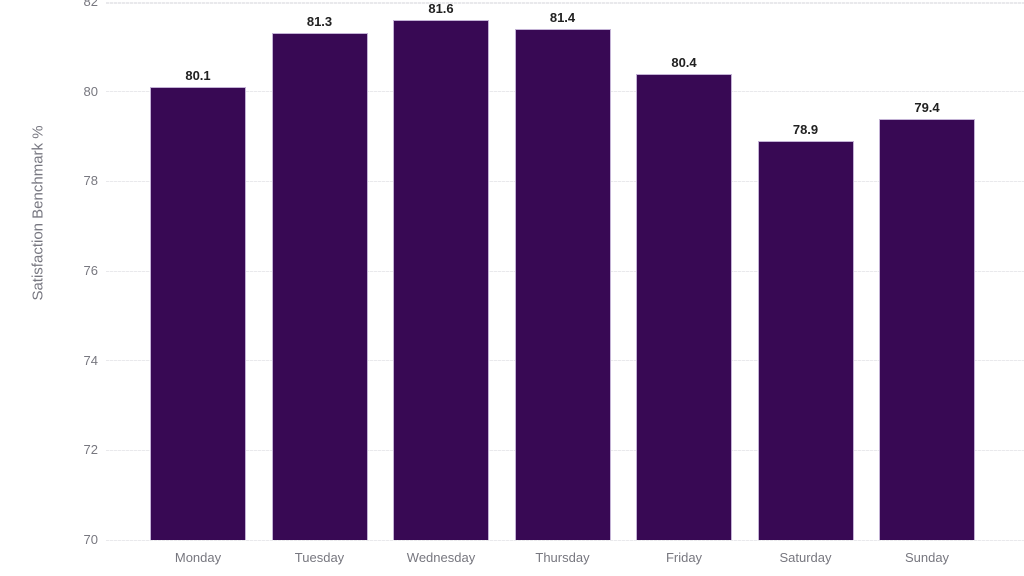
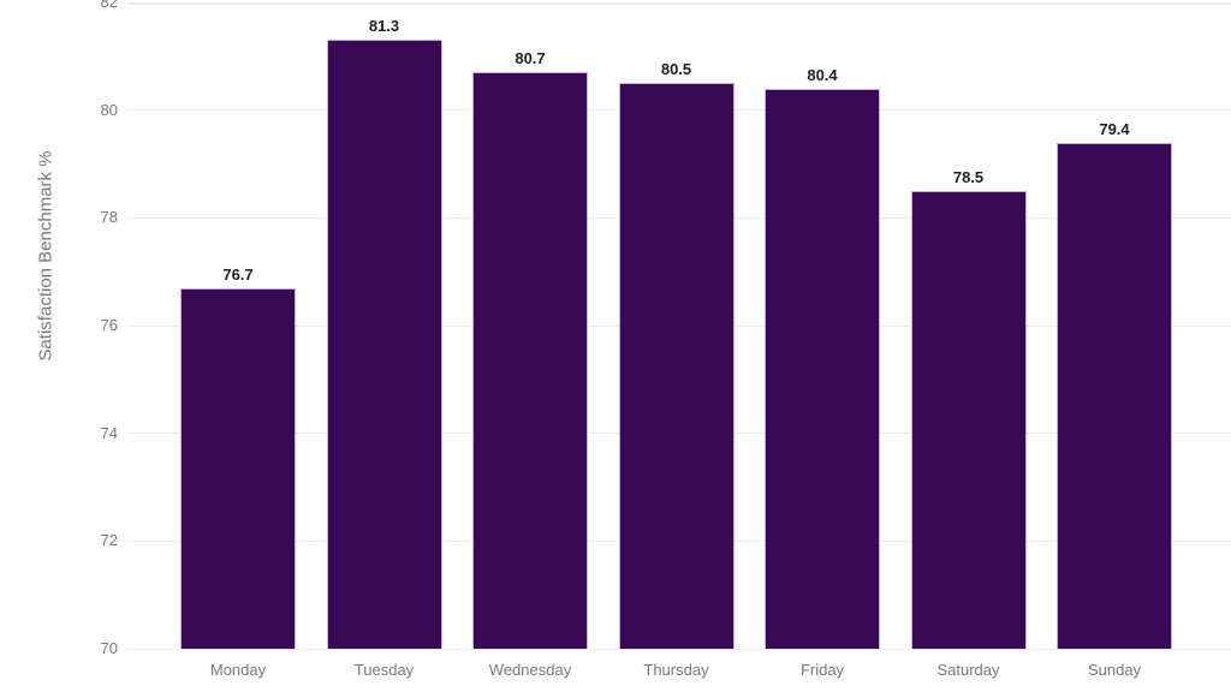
Monday: 80.1 -> 76.7
Wednesday: 81.6 -> 80.7
Thursday: 81.4 -> 80.5
Saturday: 78.9 -> 78.5
